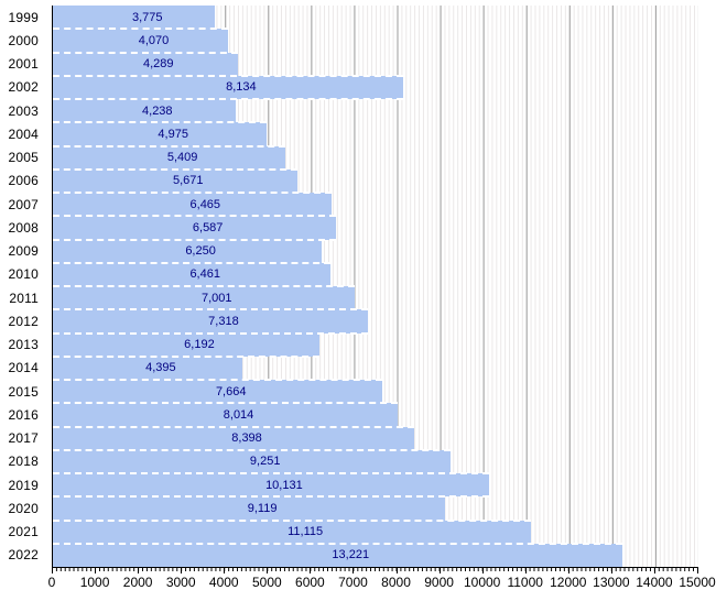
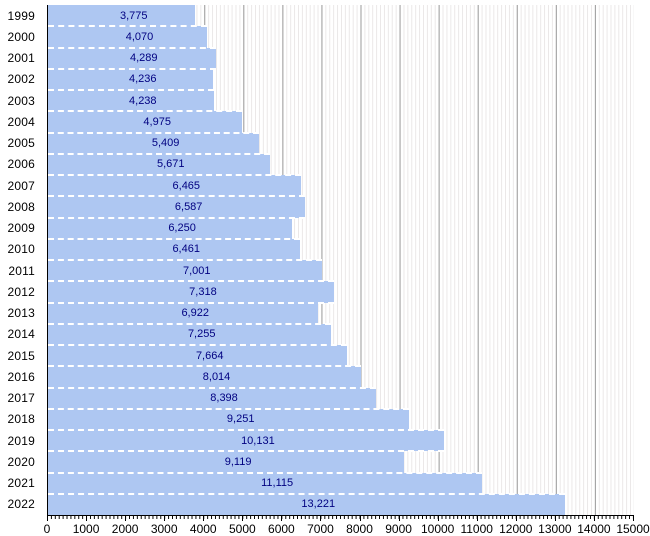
2002: 8,134 -> 4,236
2013: 6,192 -> 6,922
2014: 4,395 -> 7,255
